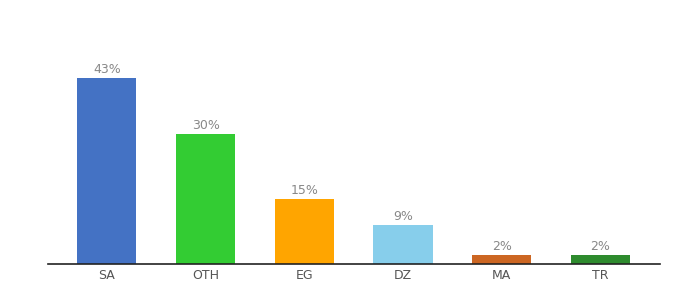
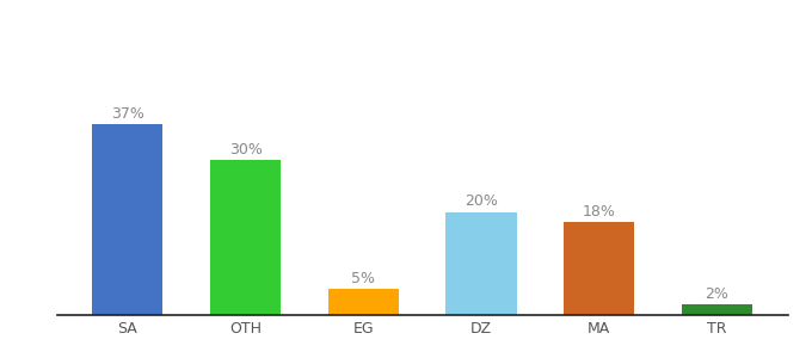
SA: 43% -> 37%
EG: 15% -> 5%
DZ: 9% -> 20%
MA: 2% -> 18%
